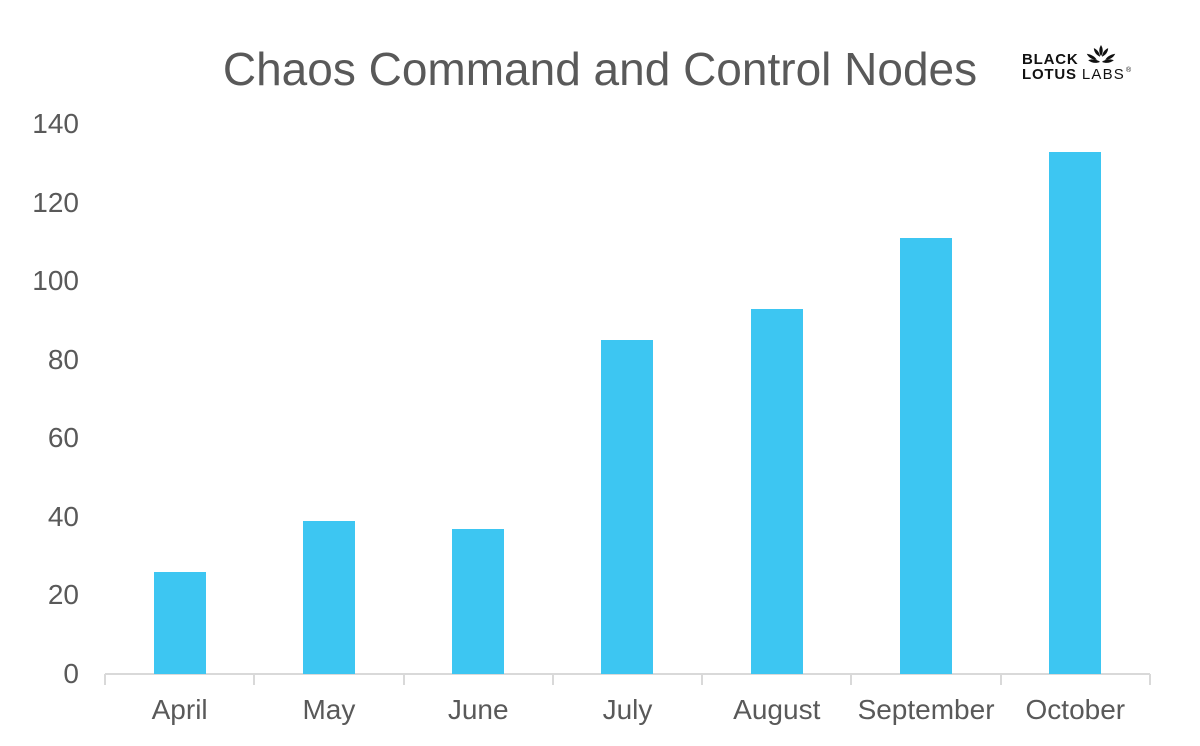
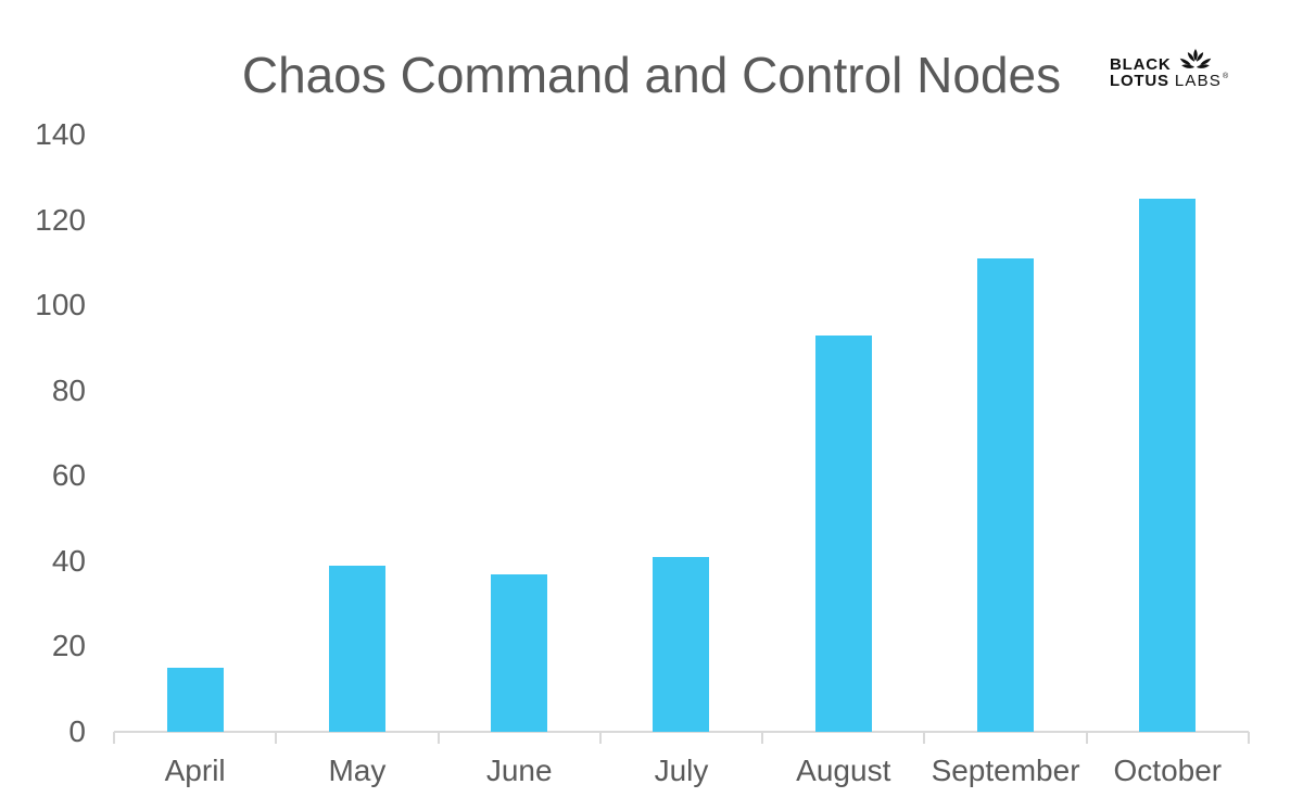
April: 26 -> 15
July: 85 -> 41
October: 133 -> 125
